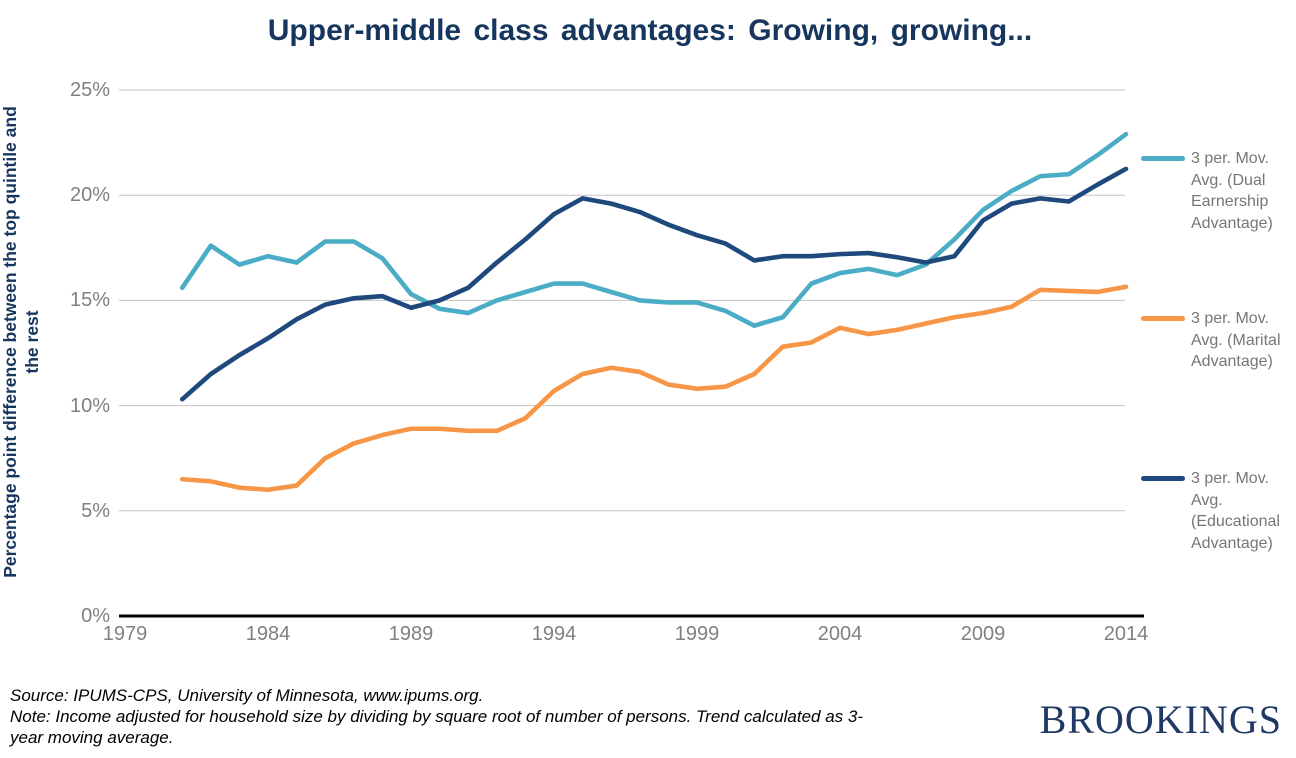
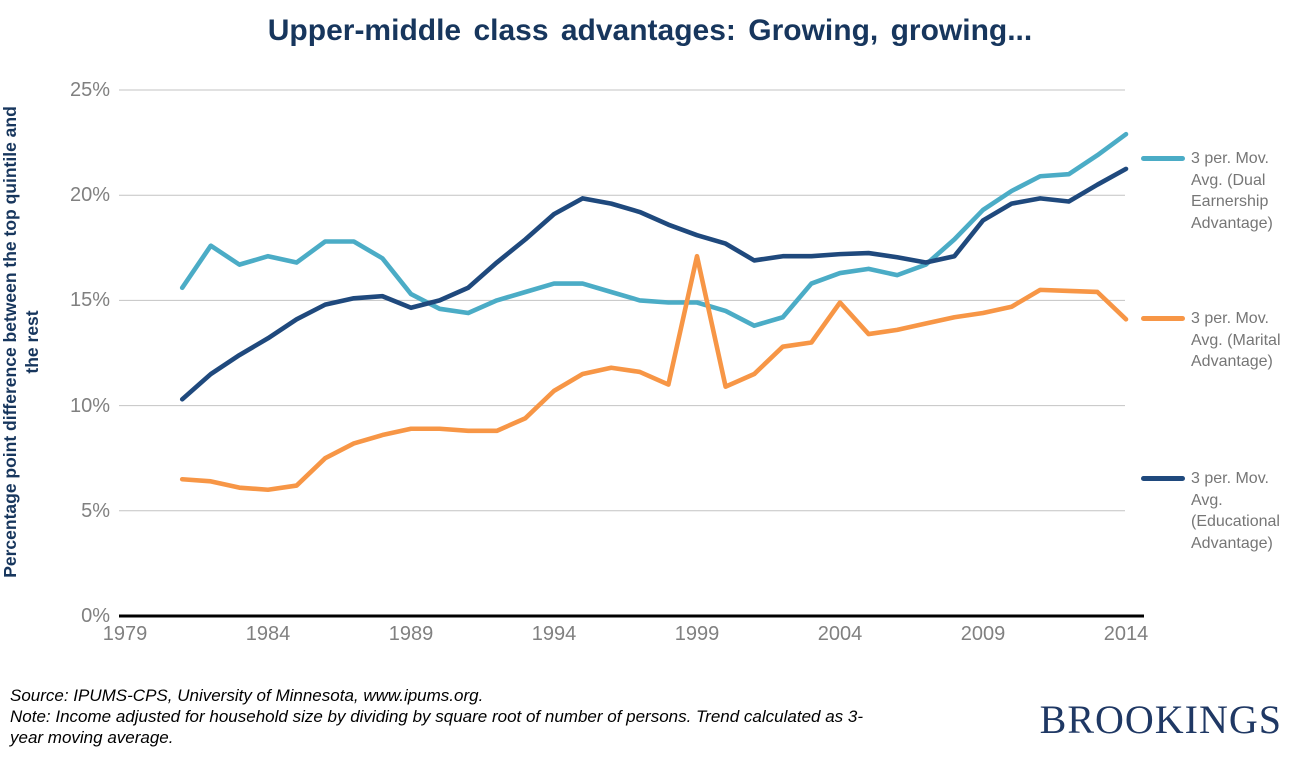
3 per. Mov. Avg. (Marital Advantage)/1999: 10.8% -> 17.1%
3 per. Mov. Avg. (Marital Advantage)/2004: 13.7% -> 14.9%
3 per. Mov. Avg. (Marital Advantage)/2014: 15.7% -> 14.1%
